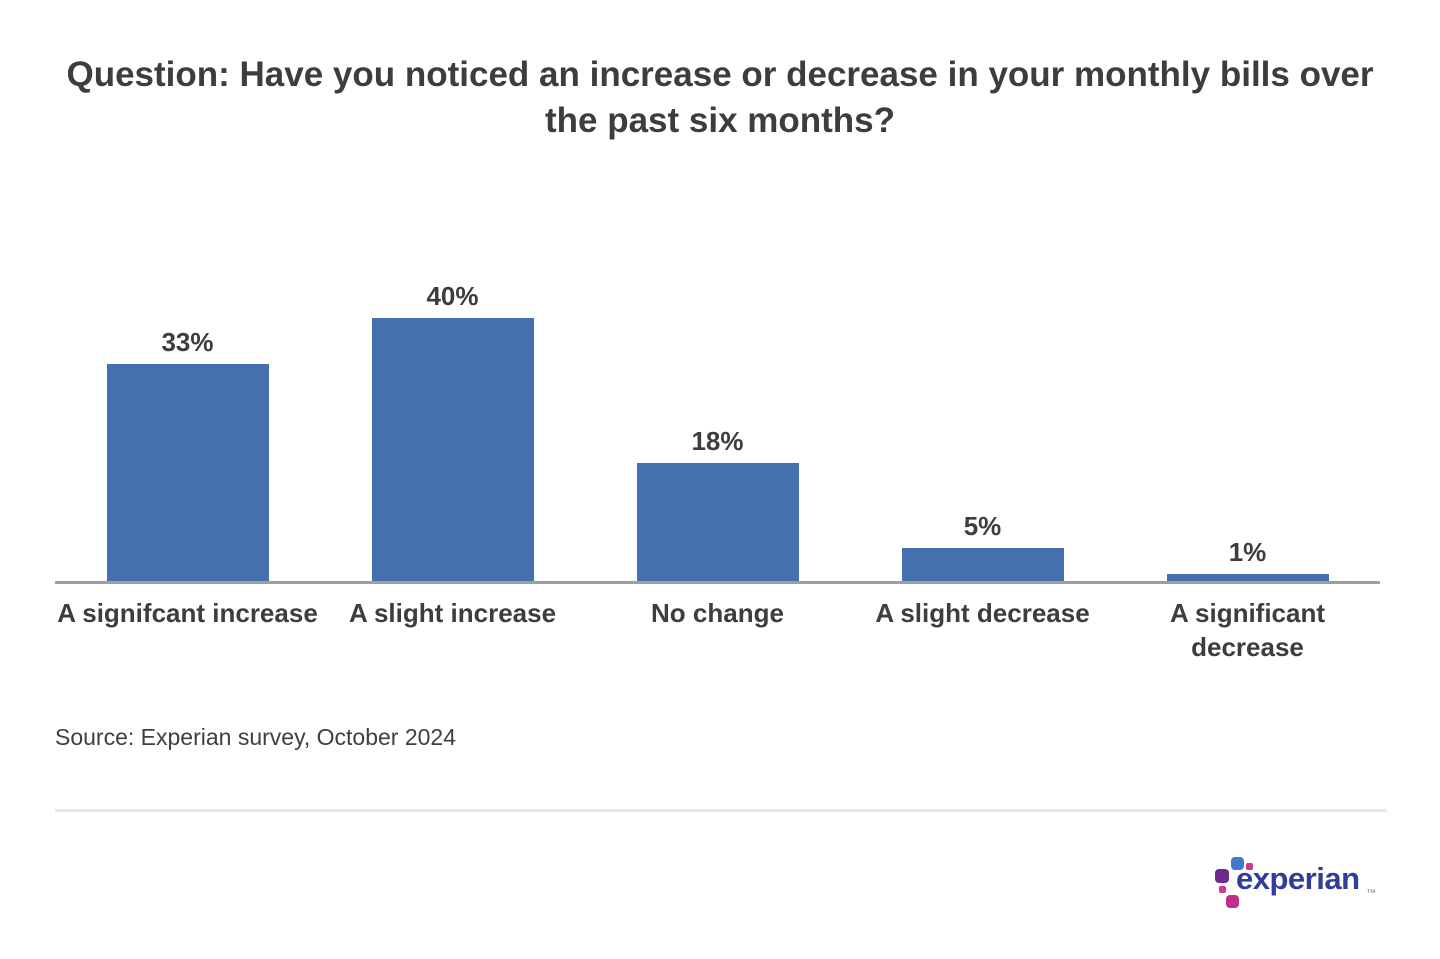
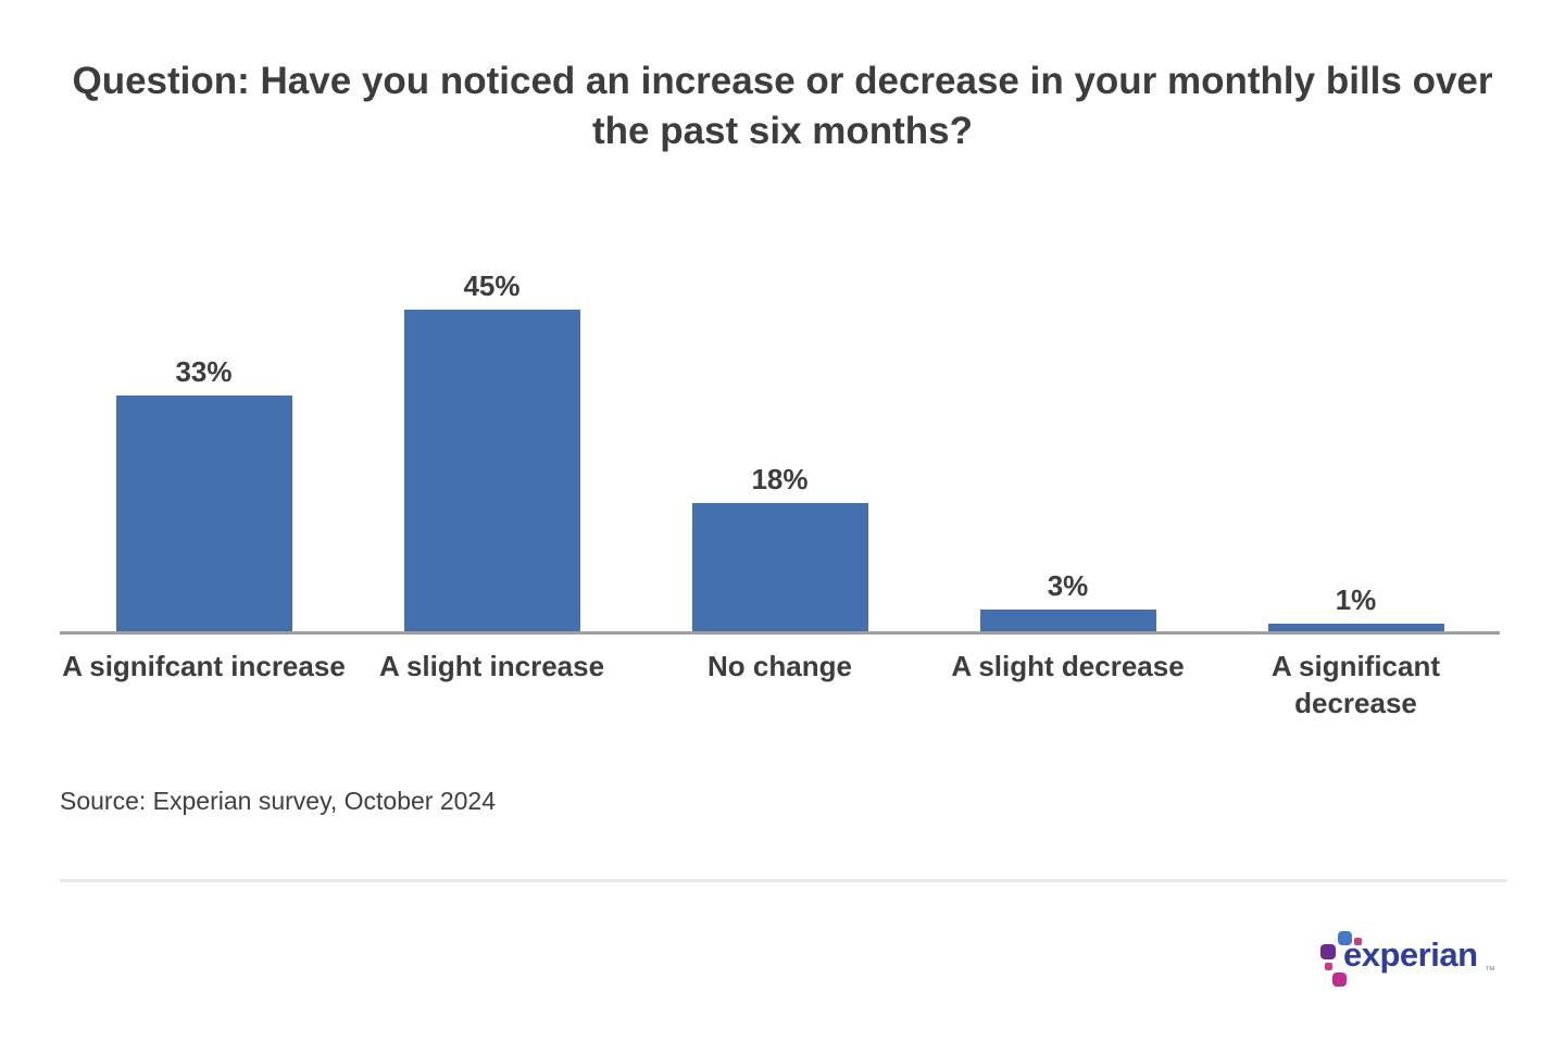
A slight increase: 40% -> 45%
A slight decrease: 5% -> 3%
